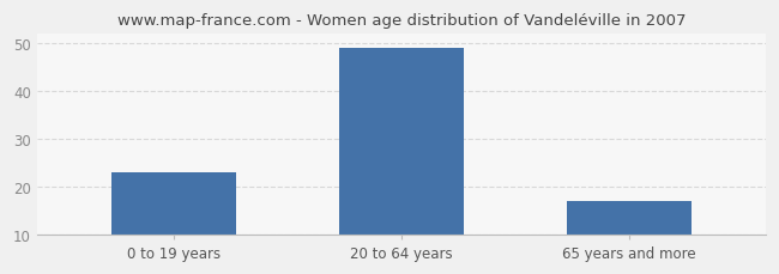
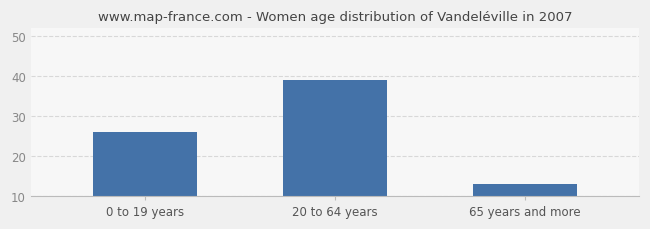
0 to 19 years: 23 -> 26
20 to 64 years: 49 -> 39
65 years and more: 17 -> 13
